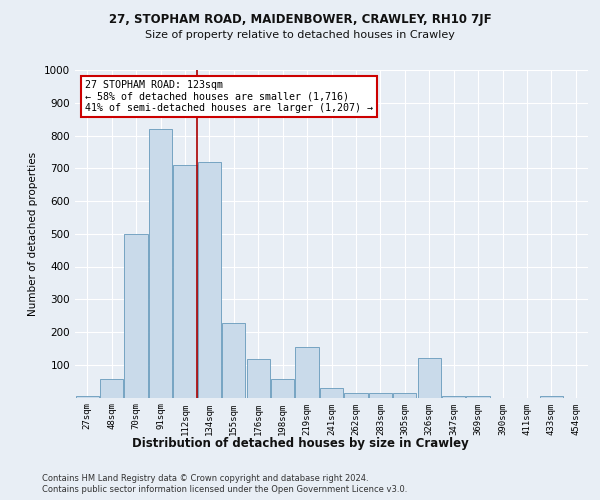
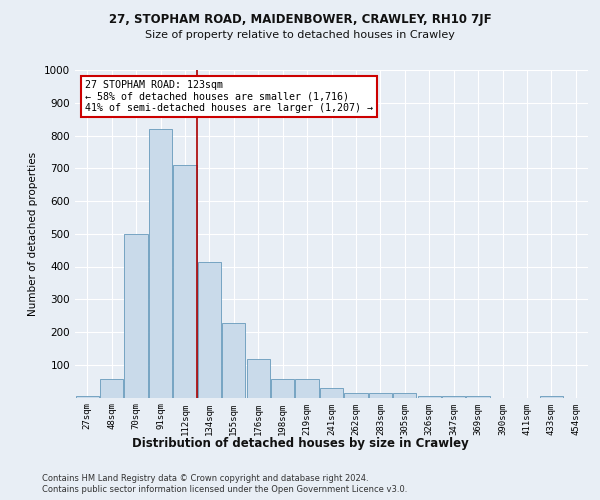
134sqm: 720 -> 415
219sqm: 155 -> 55
326sqm: 120 -> 5
